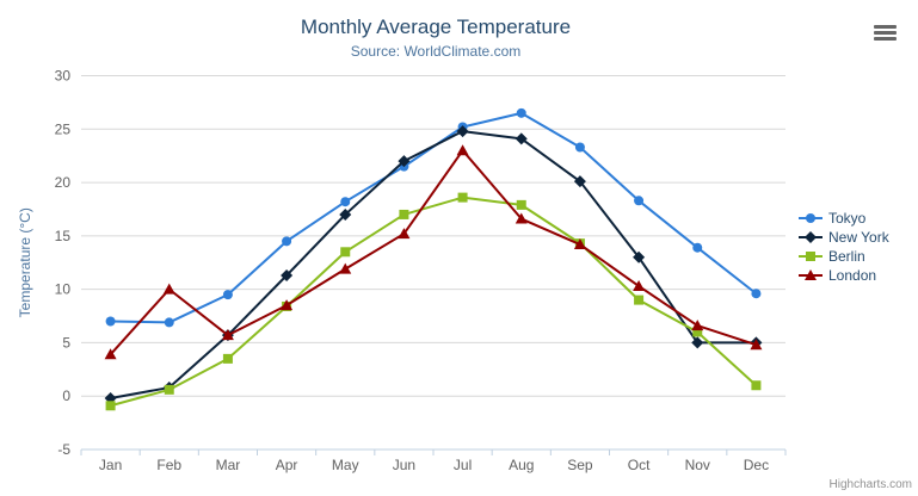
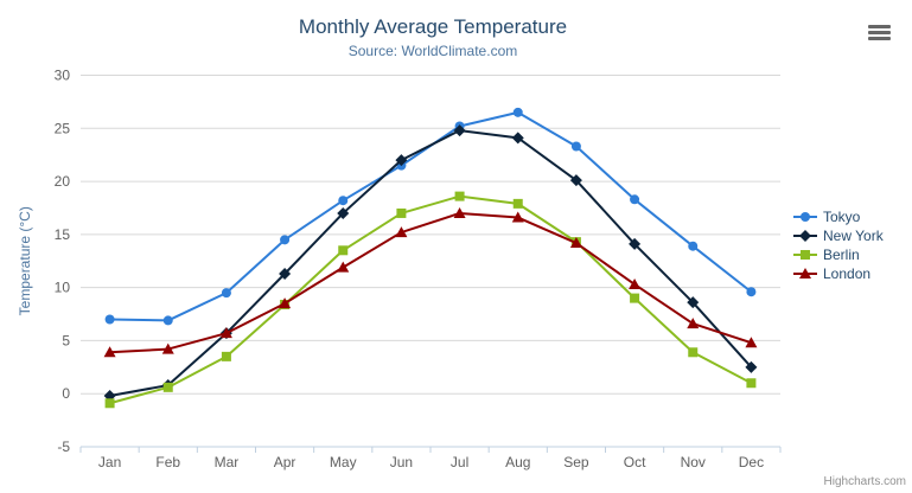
London/Feb: 10 -> 4
London/Jul: 23 -> 17
New York/Oct: 13 -> 14
New York/Nov: 5 -> 9
Berlin/Nov: 6 -> 4
New York/Dec: 5 -> 2
